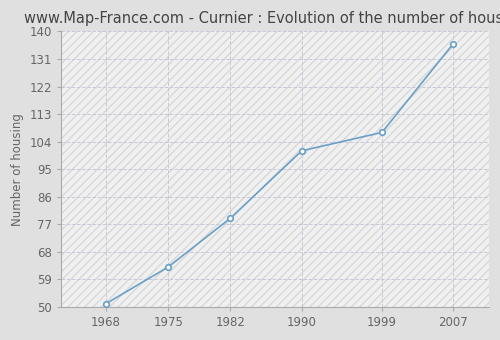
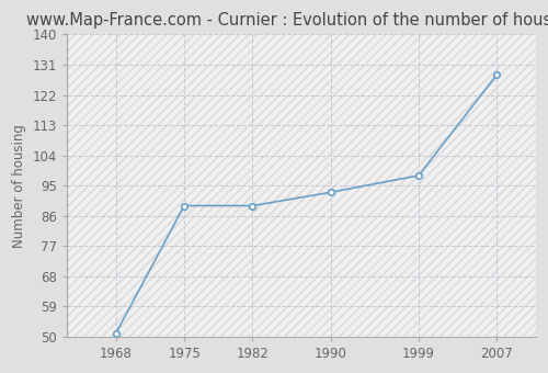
1975: 63 -> 89
1982: 79 -> 89
1990: 101 -> 93
1999: 107 -> 98
2007: 136 -> 128
